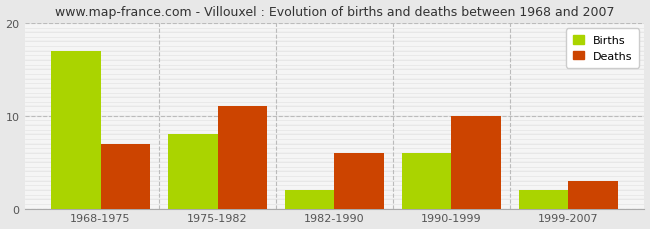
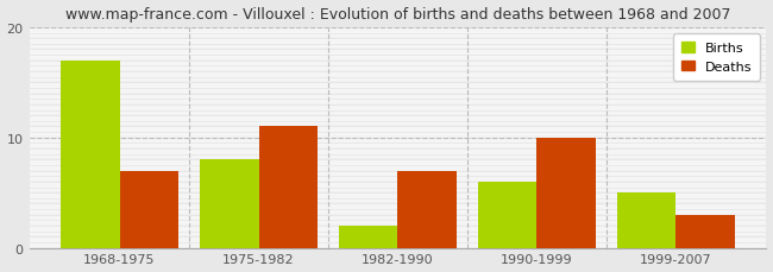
Deaths/1982-1990: 6 -> 7
Births/1999-2007: 2 -> 5
